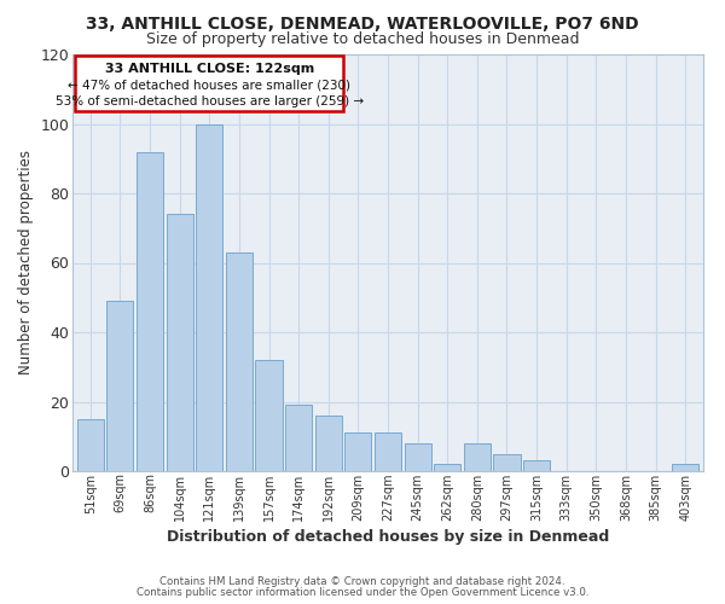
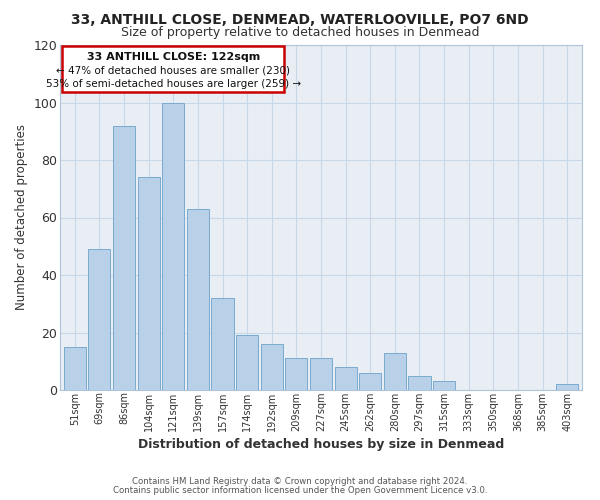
262sqm: 2 -> 6
280sqm: 8 -> 13
